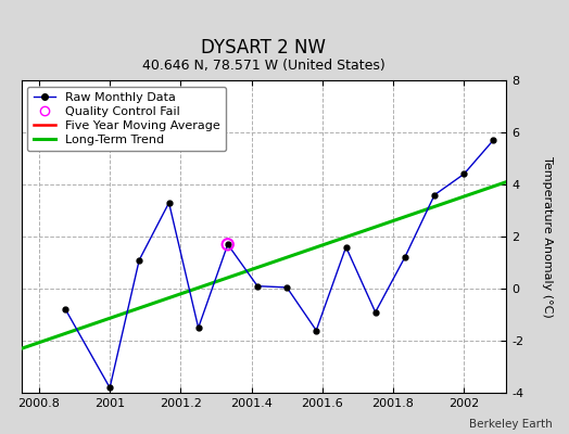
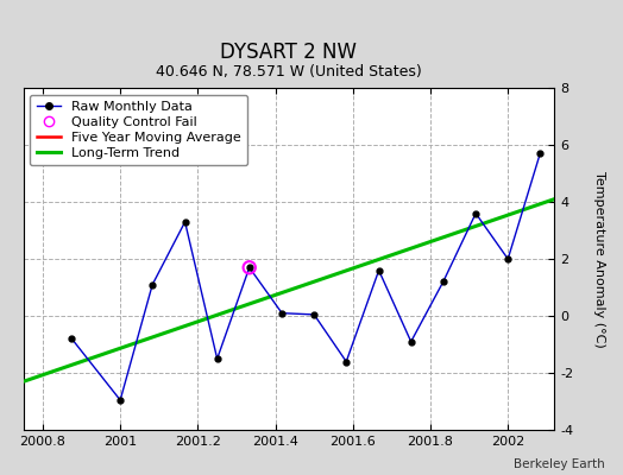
Raw Monthly Data/2001: -3.80 -> -2.95
Raw Monthly Data/2002: 4.40 -> 2.00
